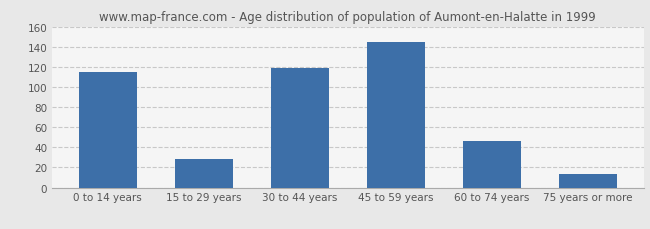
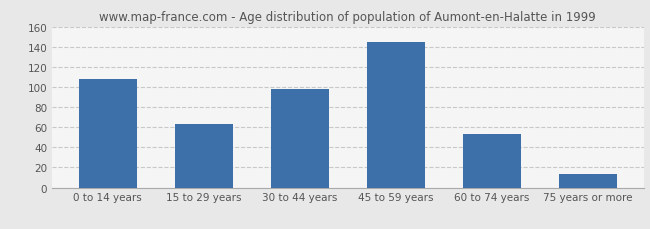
0 to 14 years: 115 -> 108
15 to 29 years: 28 -> 63
30 to 44 years: 119 -> 98
60 to 74 years: 46 -> 53
